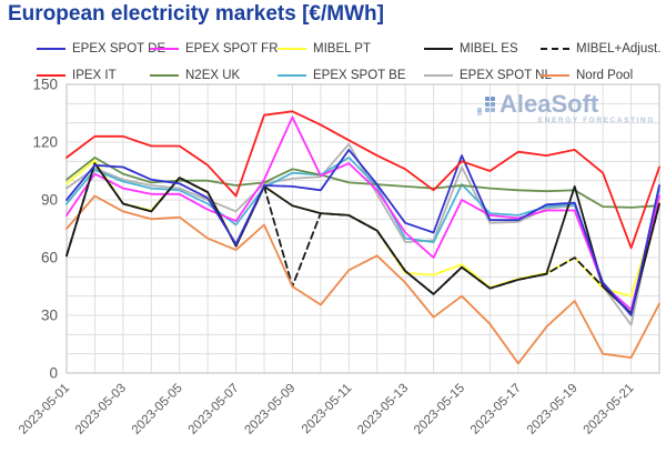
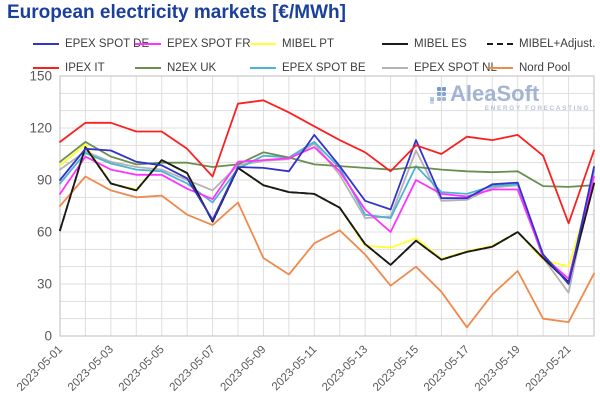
EPEX SPOT FR/2023-05-09: 133 -> 102
MIBEL+Adjust./2023-05-09: 45 -> 87
EPEX SPOT NL/2023-05-11: 119 -> 111
MIBEL ES/2023-05-19: 97 -> 60
